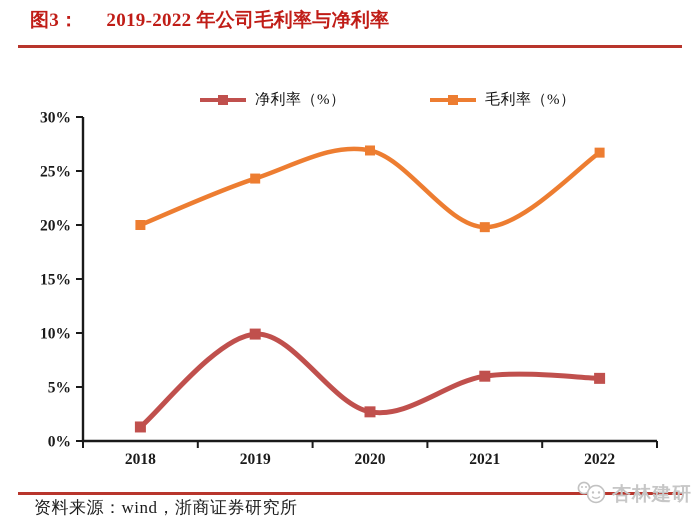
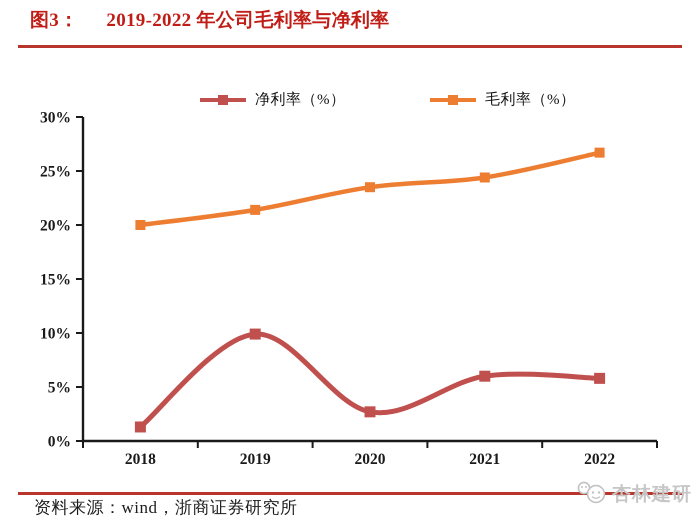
毛利率（%）/2019: 24.3% -> 21.4%
毛利率（%）/2020: 26.9% -> 23.5%
毛利率（%）/2021: 19.8% -> 24.4%
